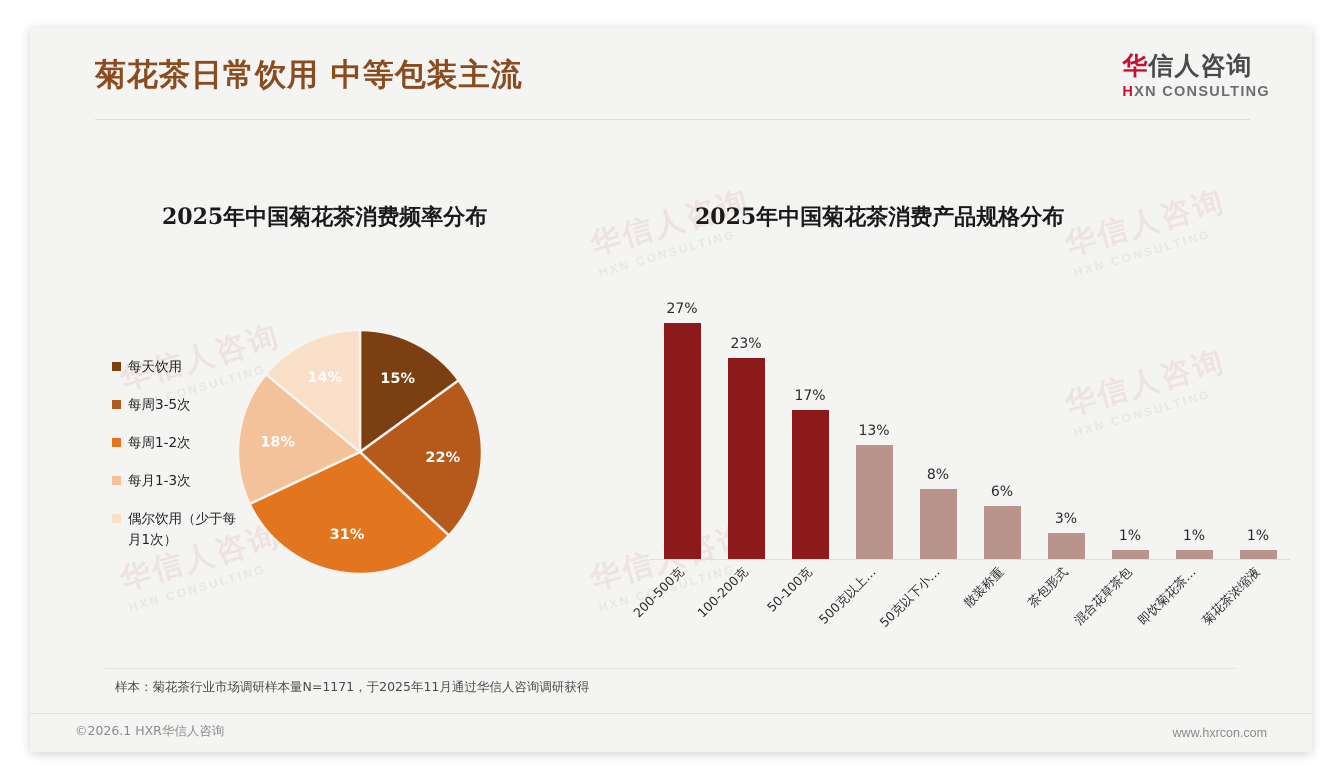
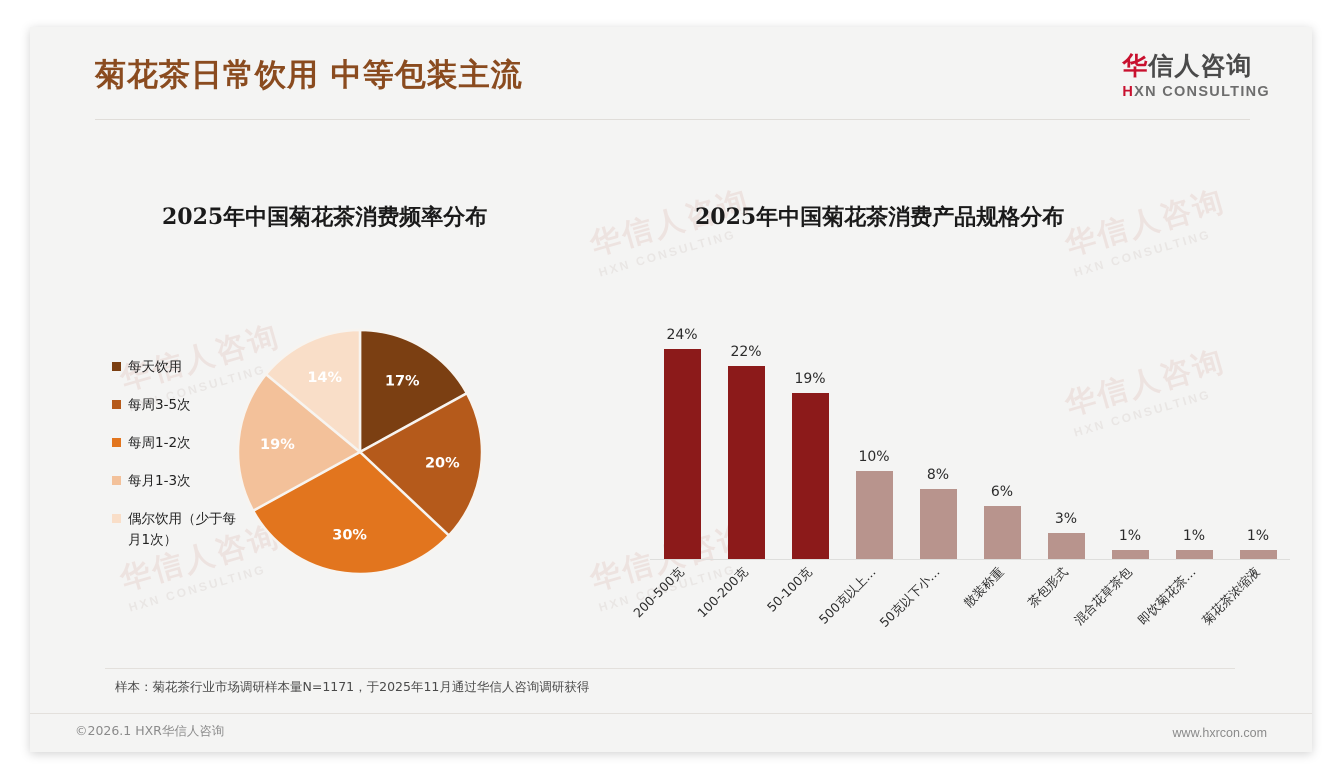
2025年中国菊花茶消费频率分布/每天饮用: 15% -> 17%
2025年中国菊花茶消费频率分布/每周3-5次: 22% -> 20%
2025年中国菊花茶消费频率分布/每周1-2次: 31% -> 30%
2025年中国菊花茶消费频率分布/每月1-3次: 18% -> 19%
2025年中国菊花茶消费产品规格分布/200-500克: 27% -> 24%
2025年中国菊花茶消费产品规格分布/100-200克: 23% -> 22%
2025年中国菊花茶消费产品规格分布/50-100克: 17% -> 19%
2025年中国菊花茶消费产品规格分布/500克以上…: 13% -> 10%
